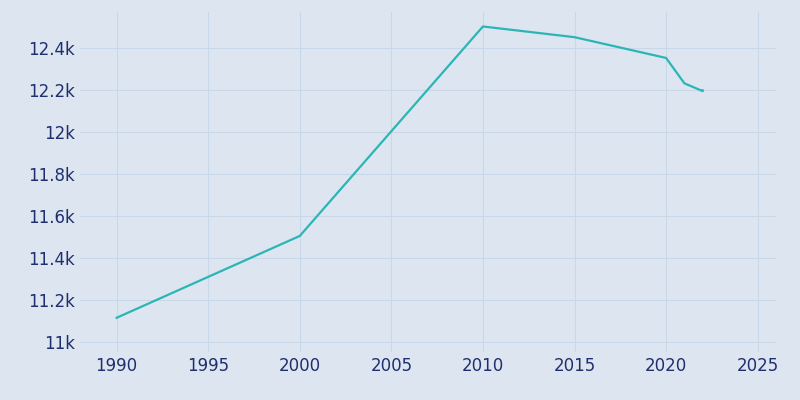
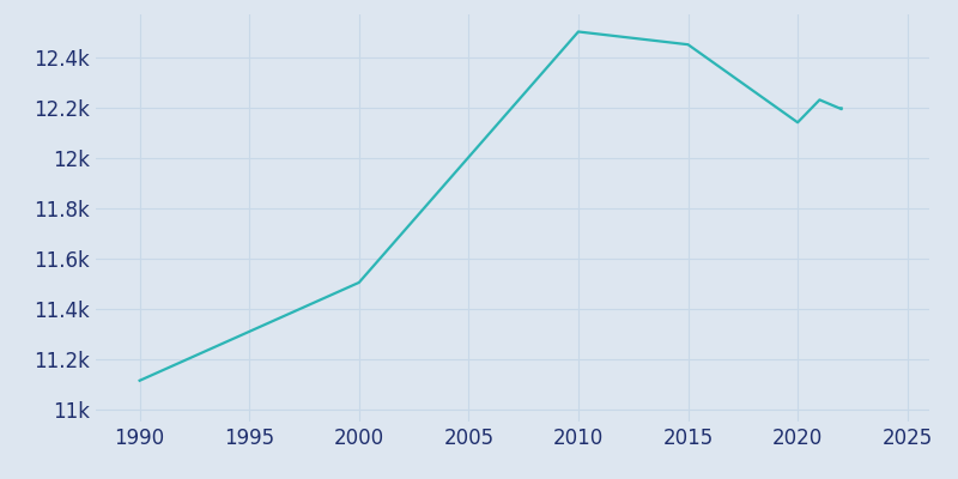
2020: 12.351k -> 12.140k
